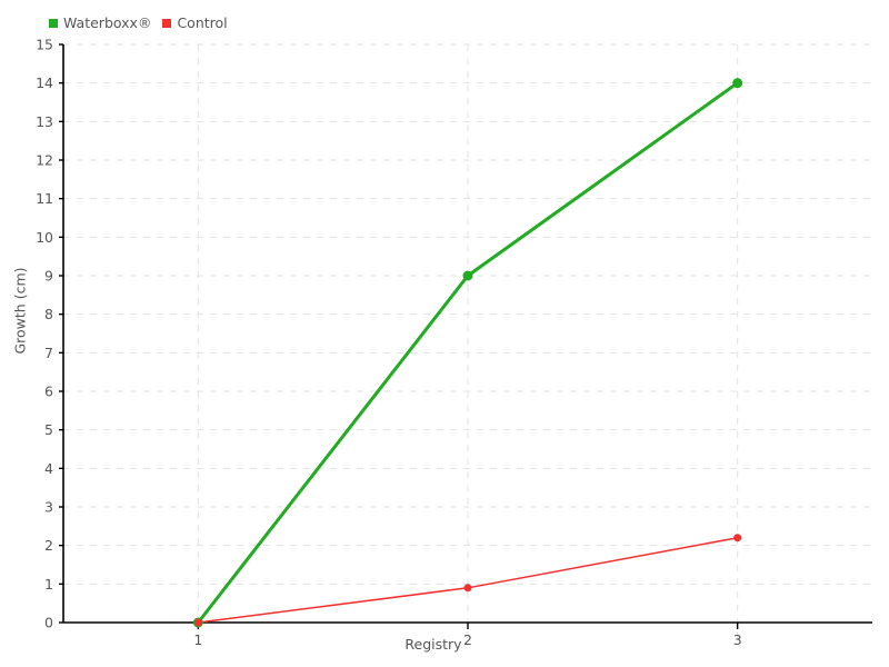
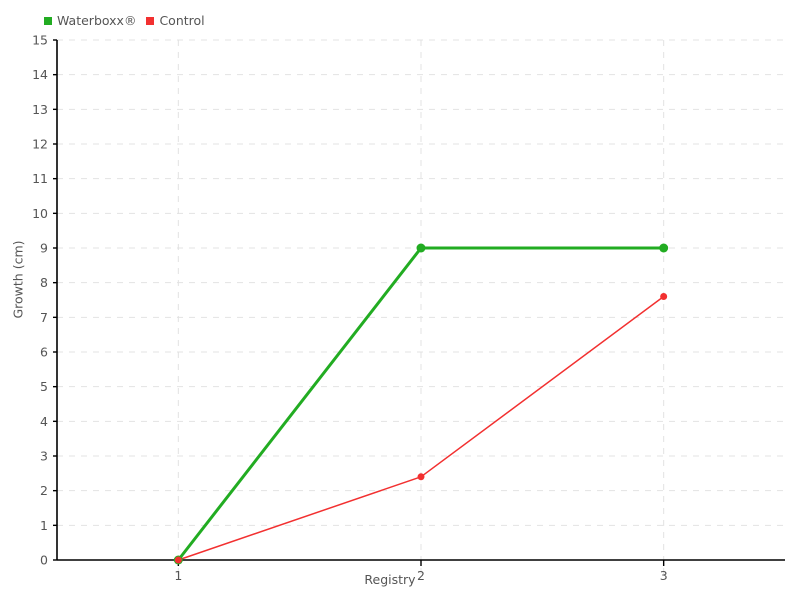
Control/2: 0.9 -> 2.4
Waterboxx®/3: 14 -> 9
Control/3: 2.2 -> 7.6
